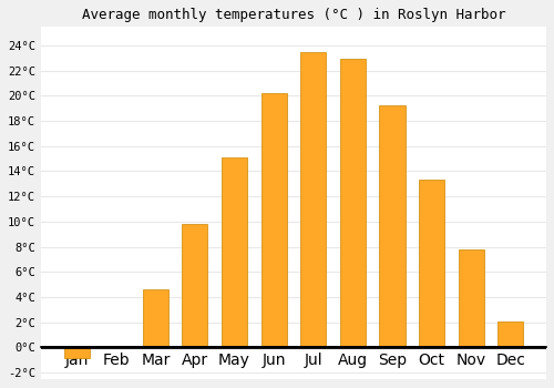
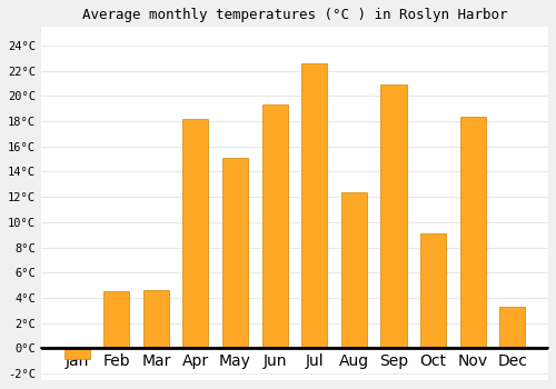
Feb: 0.1°C -> 4.5°C
Apr: 9.8°C -> 18.2°C
Jun: 20.2°C -> 19.3°C
Jul: 23.5°C -> 22.6°C
Aug: 22.9°C -> 12.4°C
Sep: 19.2°C -> 20.9°C
Oct: 13.3°C -> 9.1°C
Nov: 7.8°C -> 18.4°C
Dec: 2.1°C -> 3.3°C
